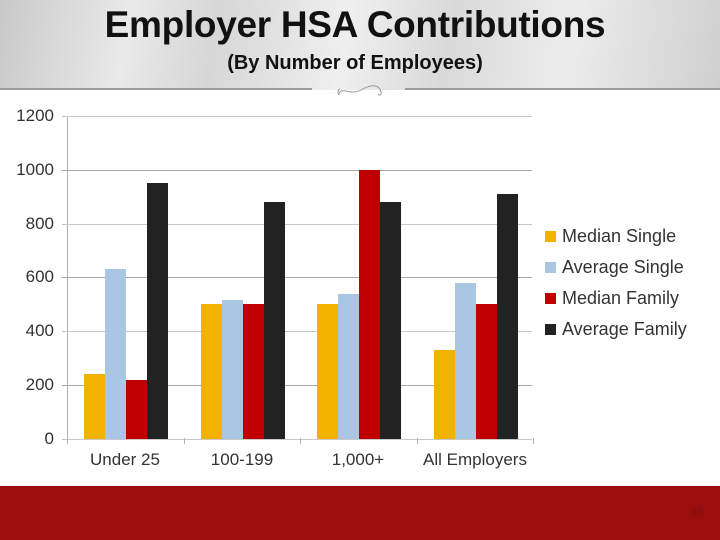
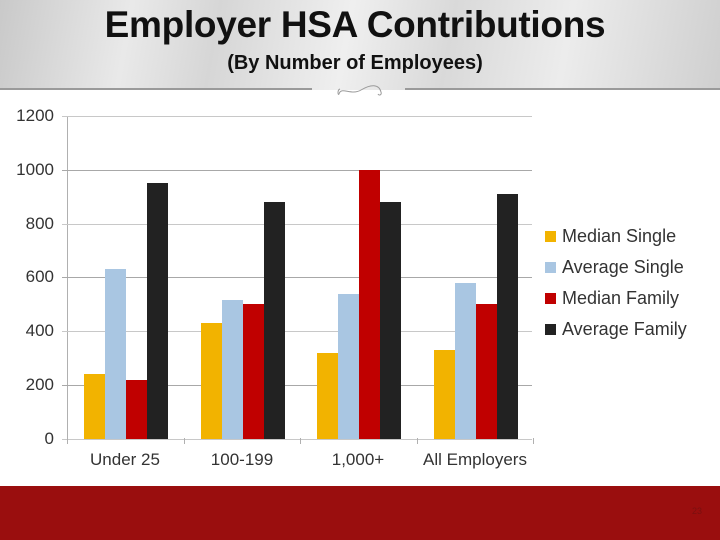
Median Single/100-199: 500 -> 430
Median Single/1,000+: 500 -> 320
